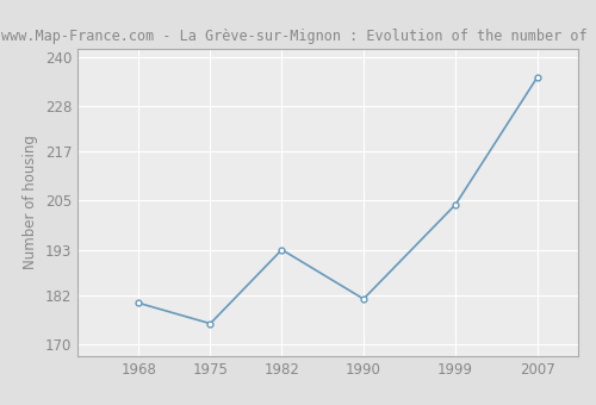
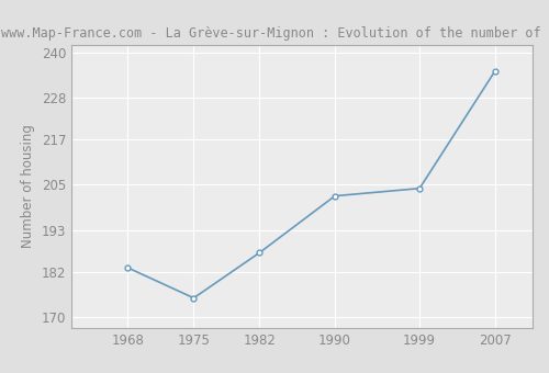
1968: 180 -> 183
1982: 193 -> 187
1990: 181 -> 202
